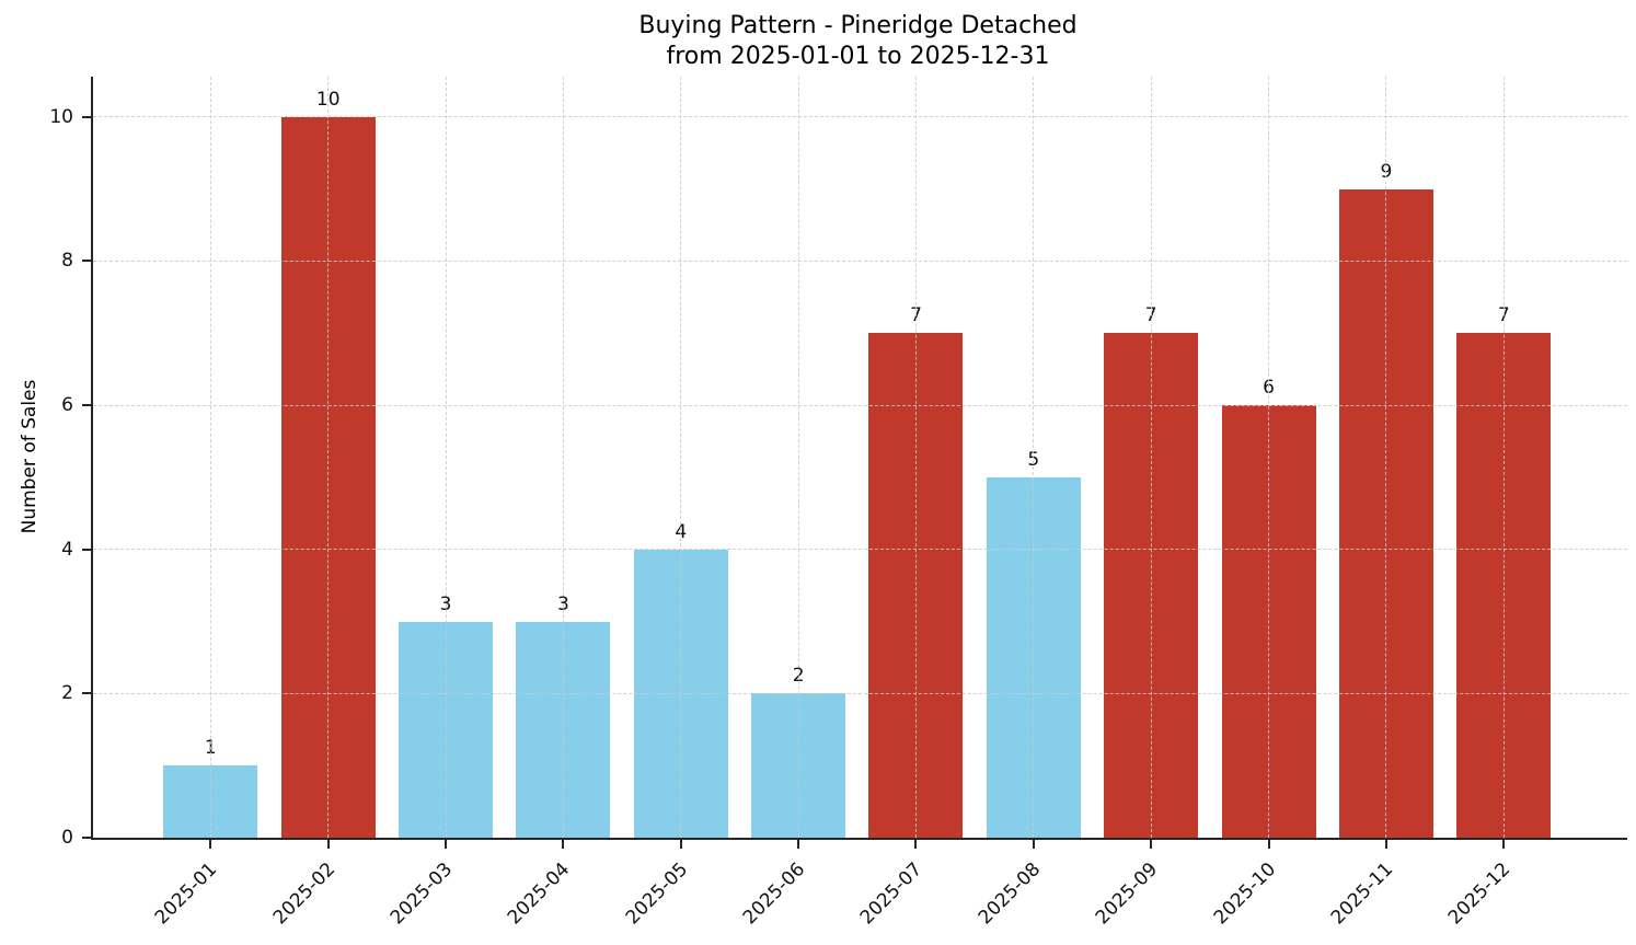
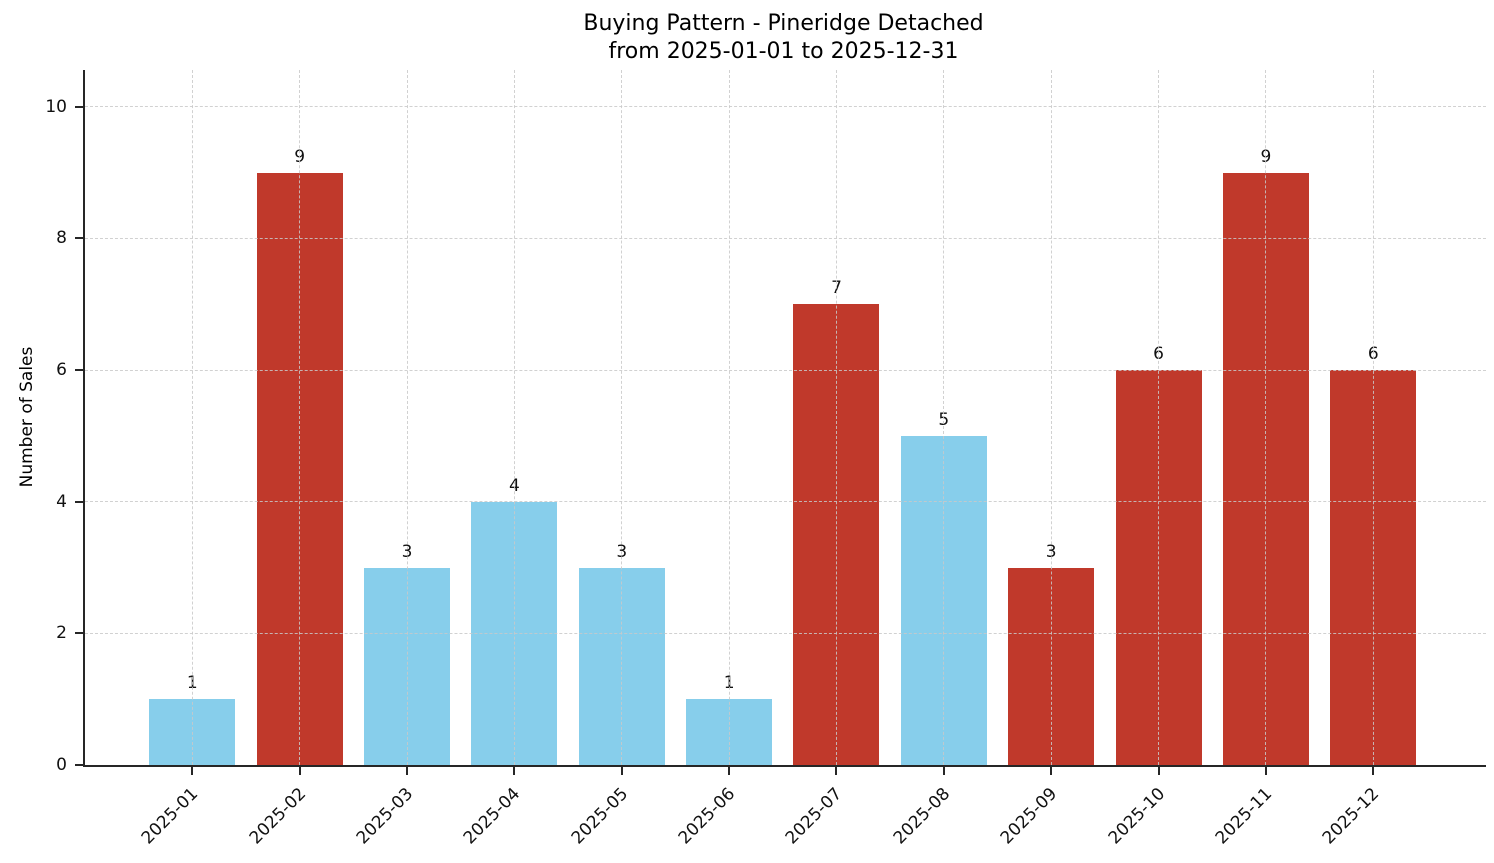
2025-02: 10 -> 9
2025-04: 3 -> 4
2025-05: 4 -> 3
2025-06: 2 -> 1
2025-09: 7 -> 3
2025-12: 7 -> 6
